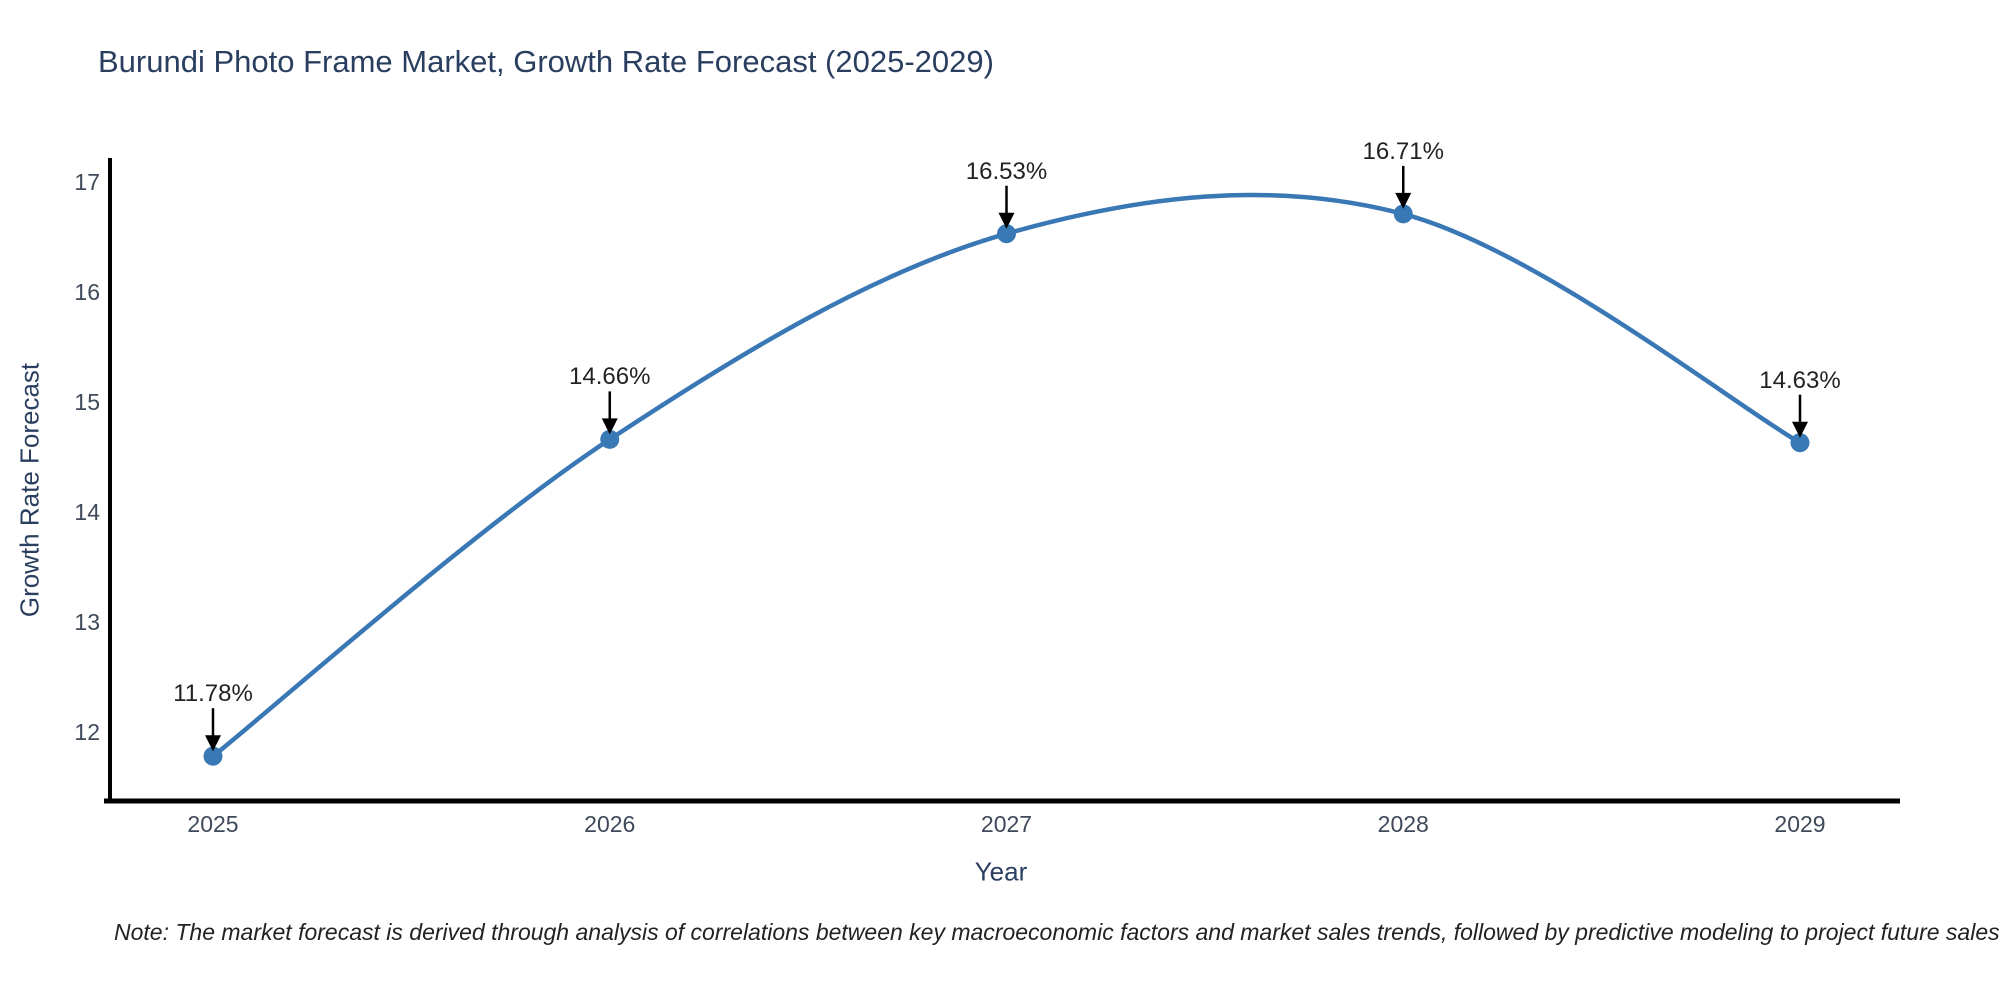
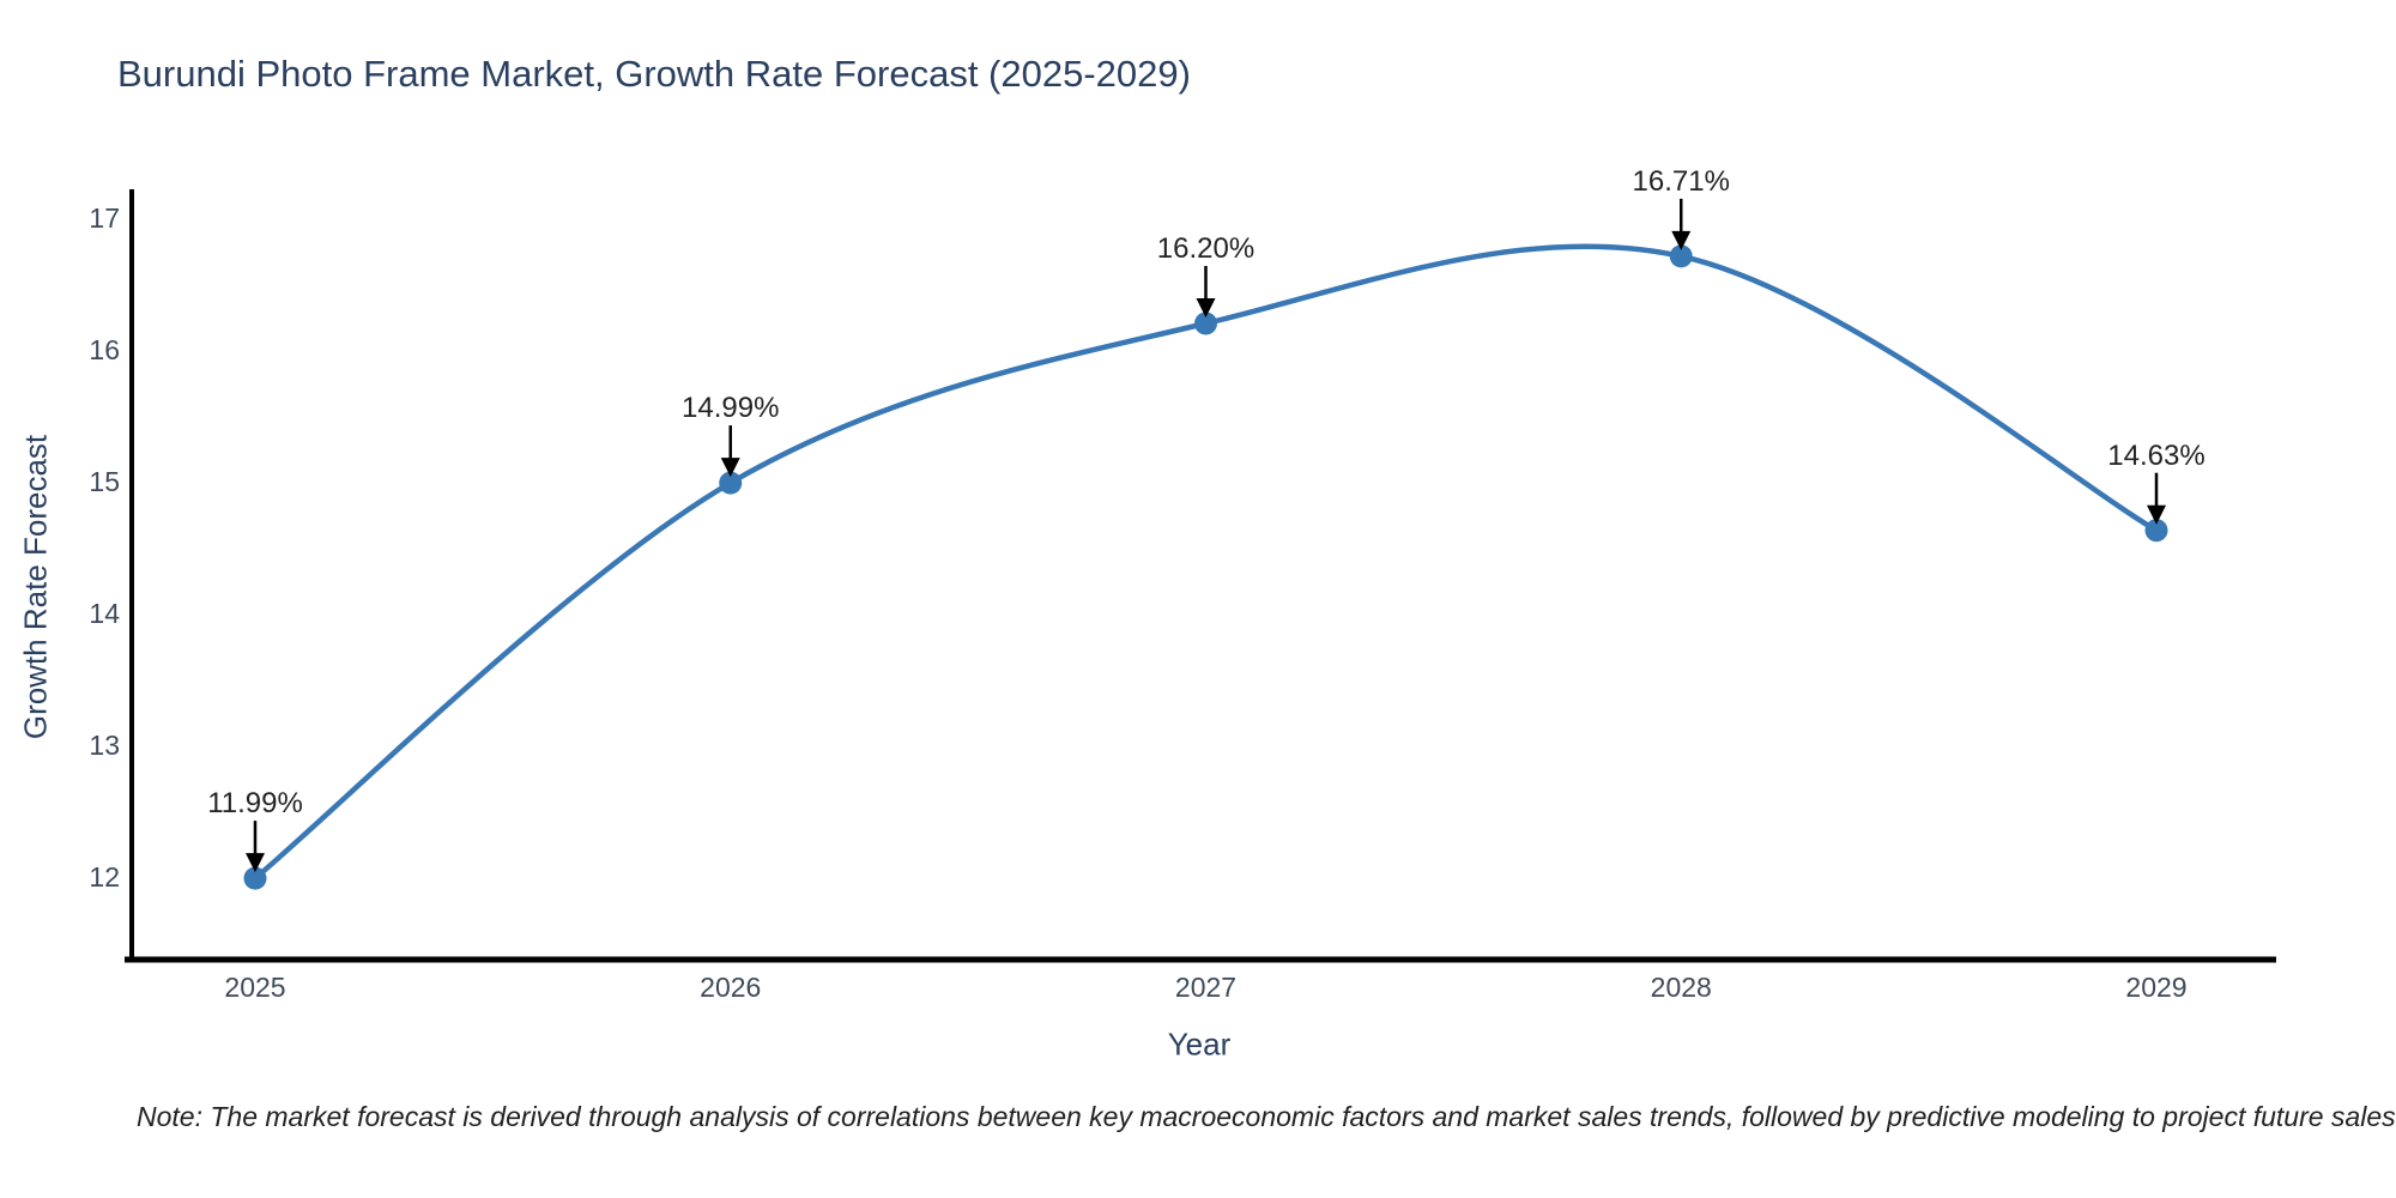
2025: 11.78% -> 11.99%
2026: 14.66% -> 14.99%
2027: 16.53% -> 16.20%
